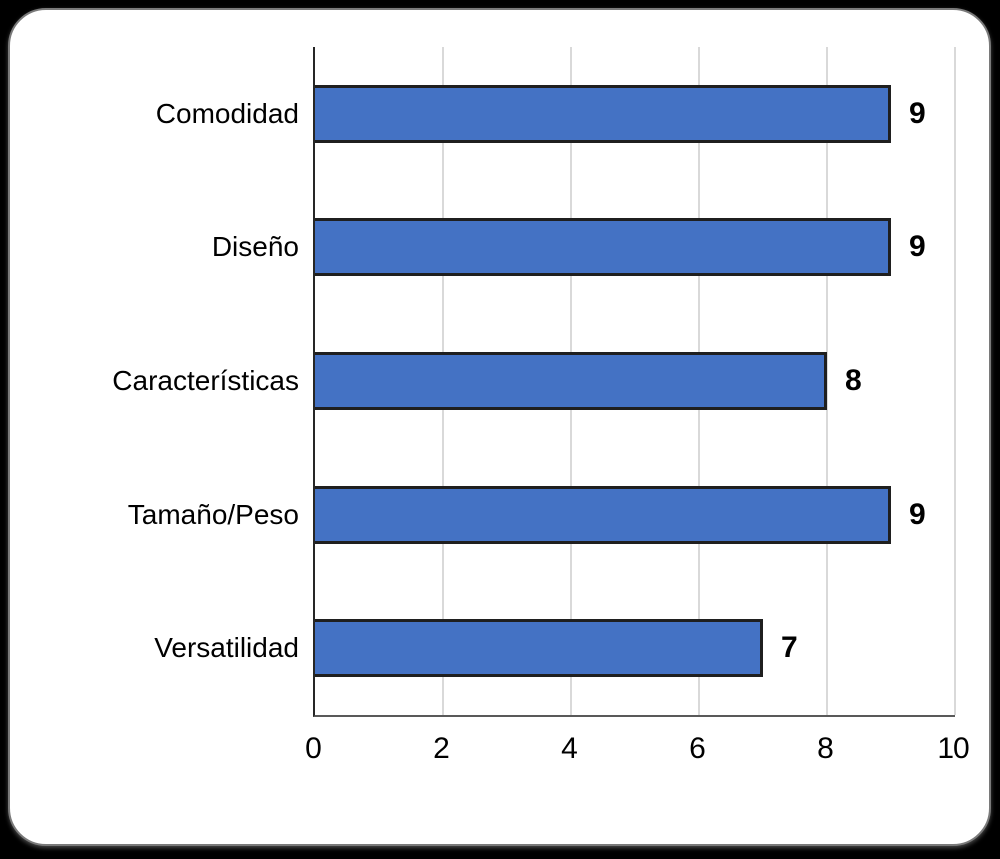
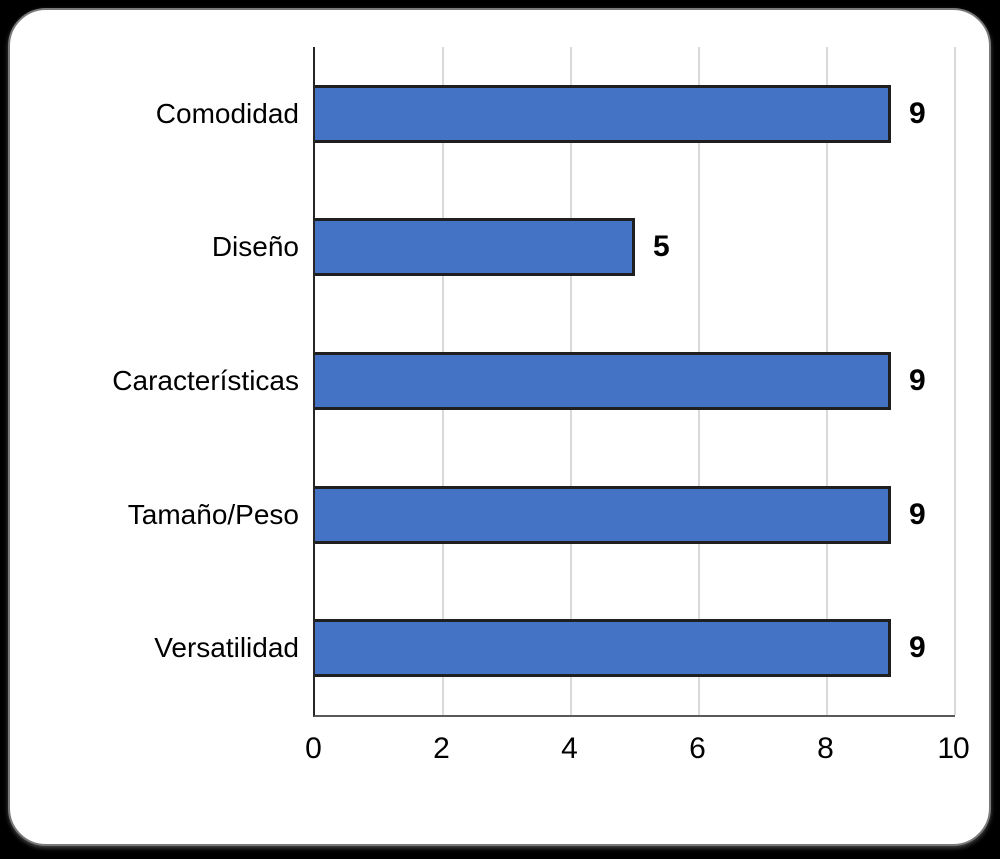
Diseño: 9 -> 5
Características: 8 -> 9
Versatilidad: 7 -> 9
